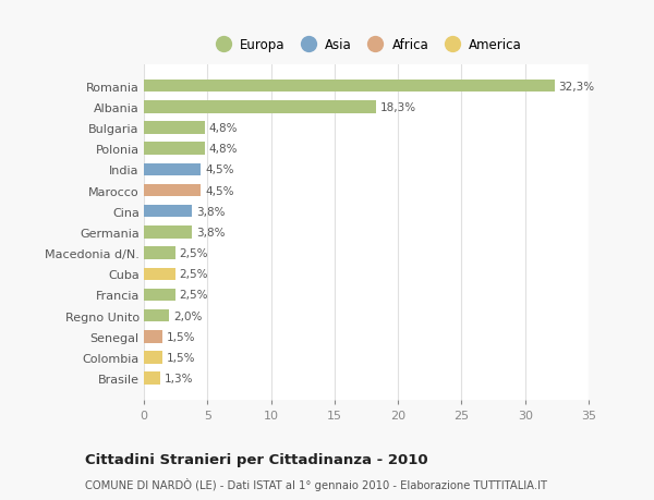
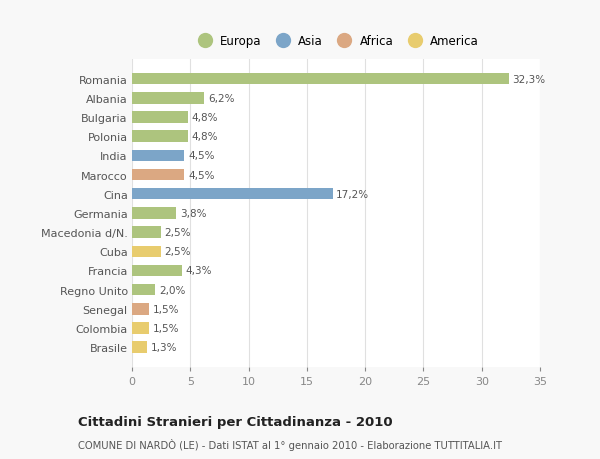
Albania: 18,3% -> 6,2%
Cina: 3,8% -> 17,2%
Francia: 2,5% -> 4,3%
